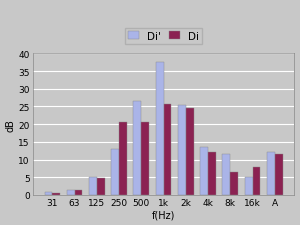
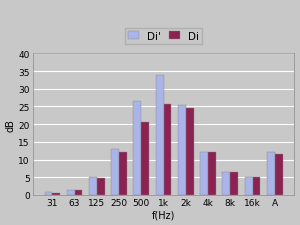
Di/250: 20.5 -> 12.0
Di'/1k: 37.5 -> 34.0
Di'/4k: 13.5 -> 12.0
Di'/8k: 11.5 -> 6.5
Di/16k: 8.0 -> 5.0
